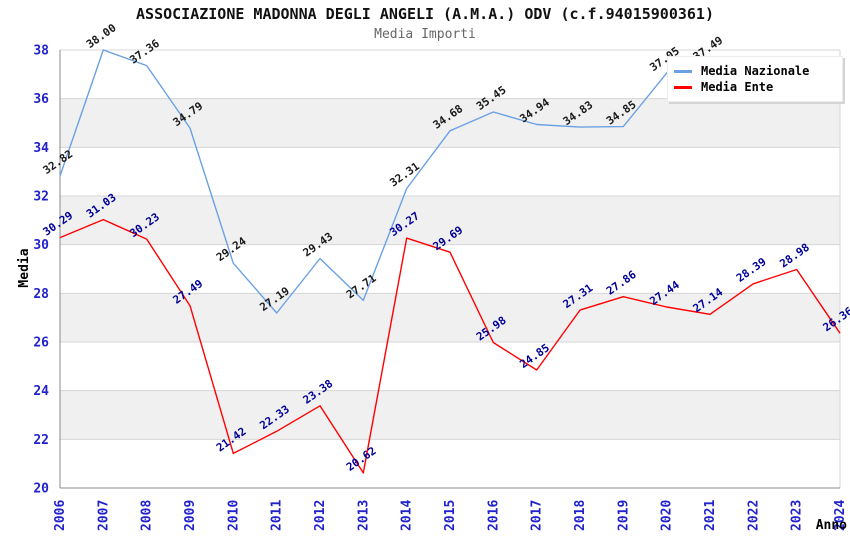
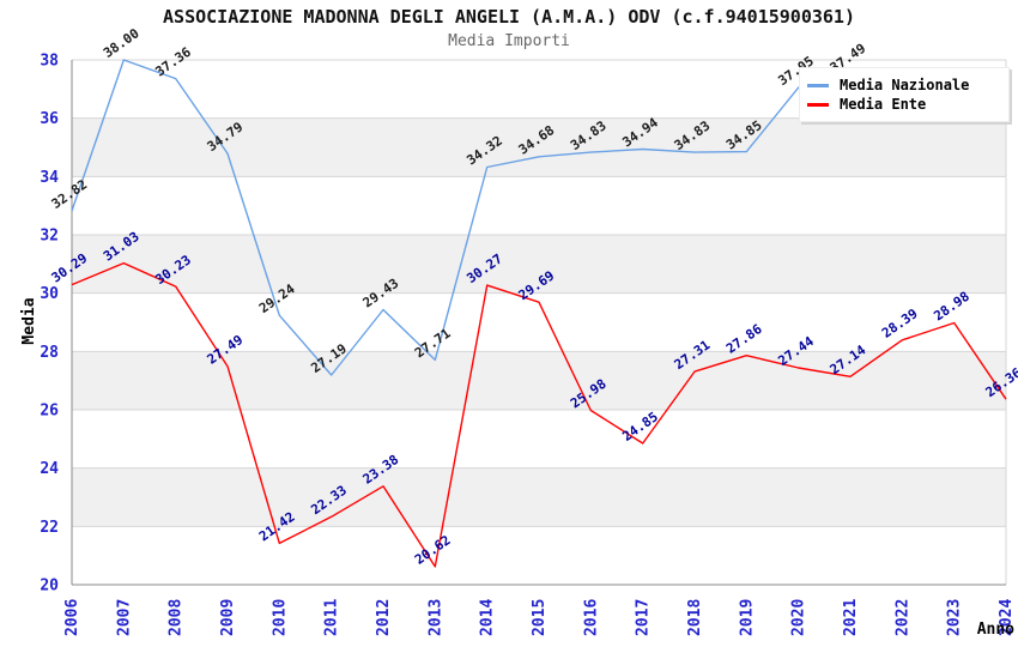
Media Nazionale/2014: 32.31 -> 34.32
Media Nazionale/2016: 35.45 -> 34.83
